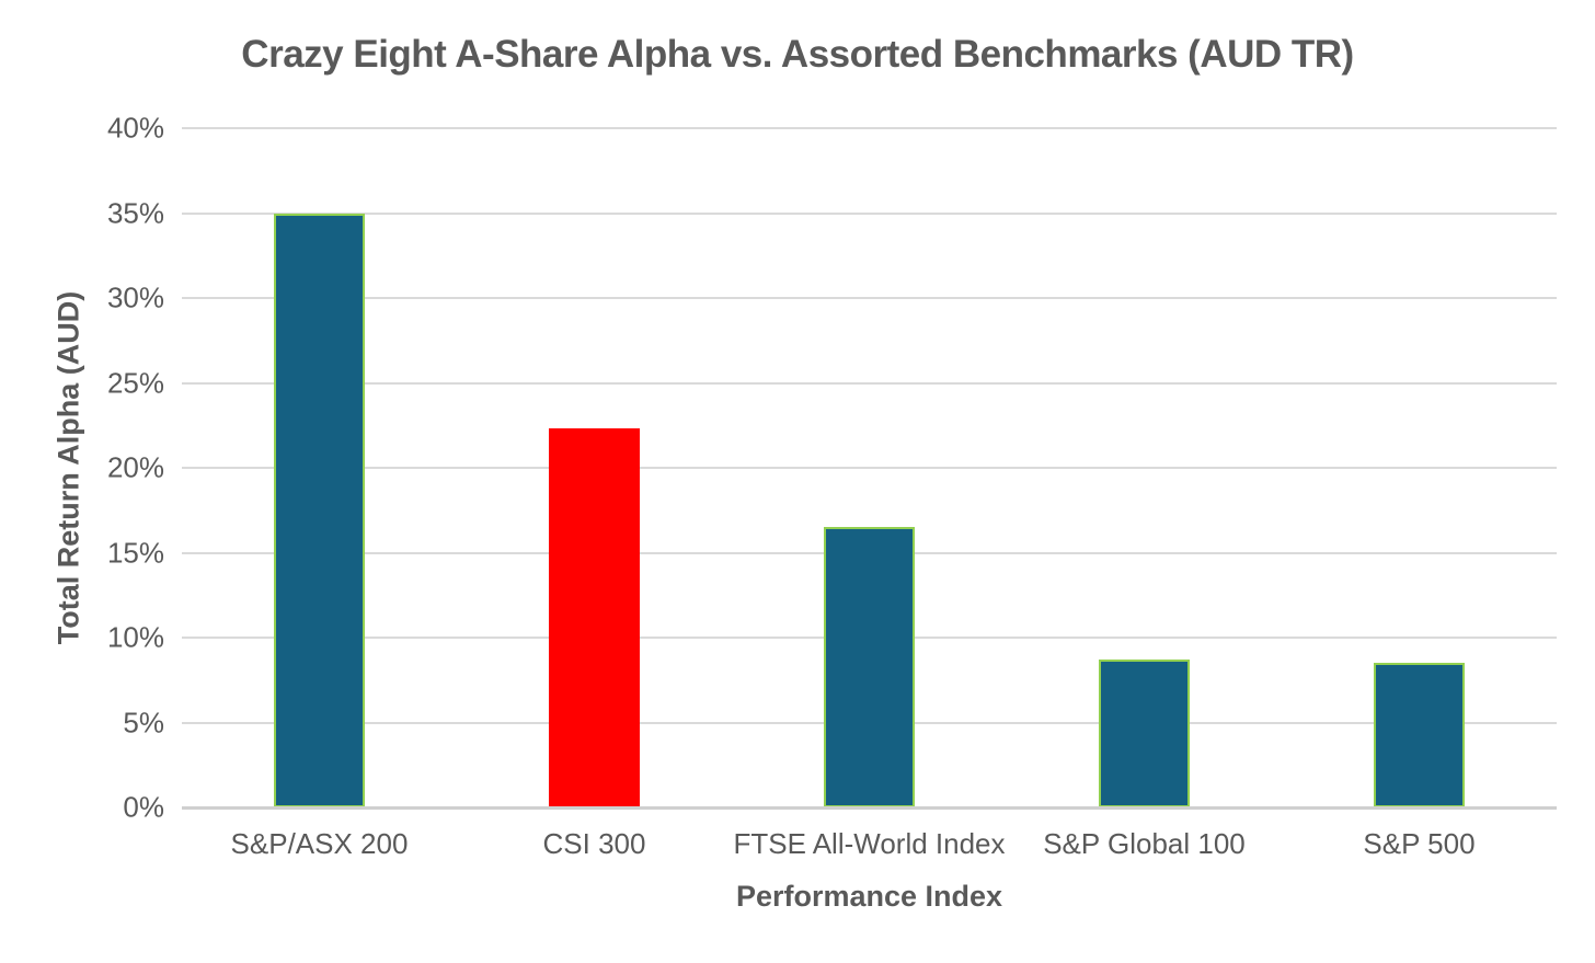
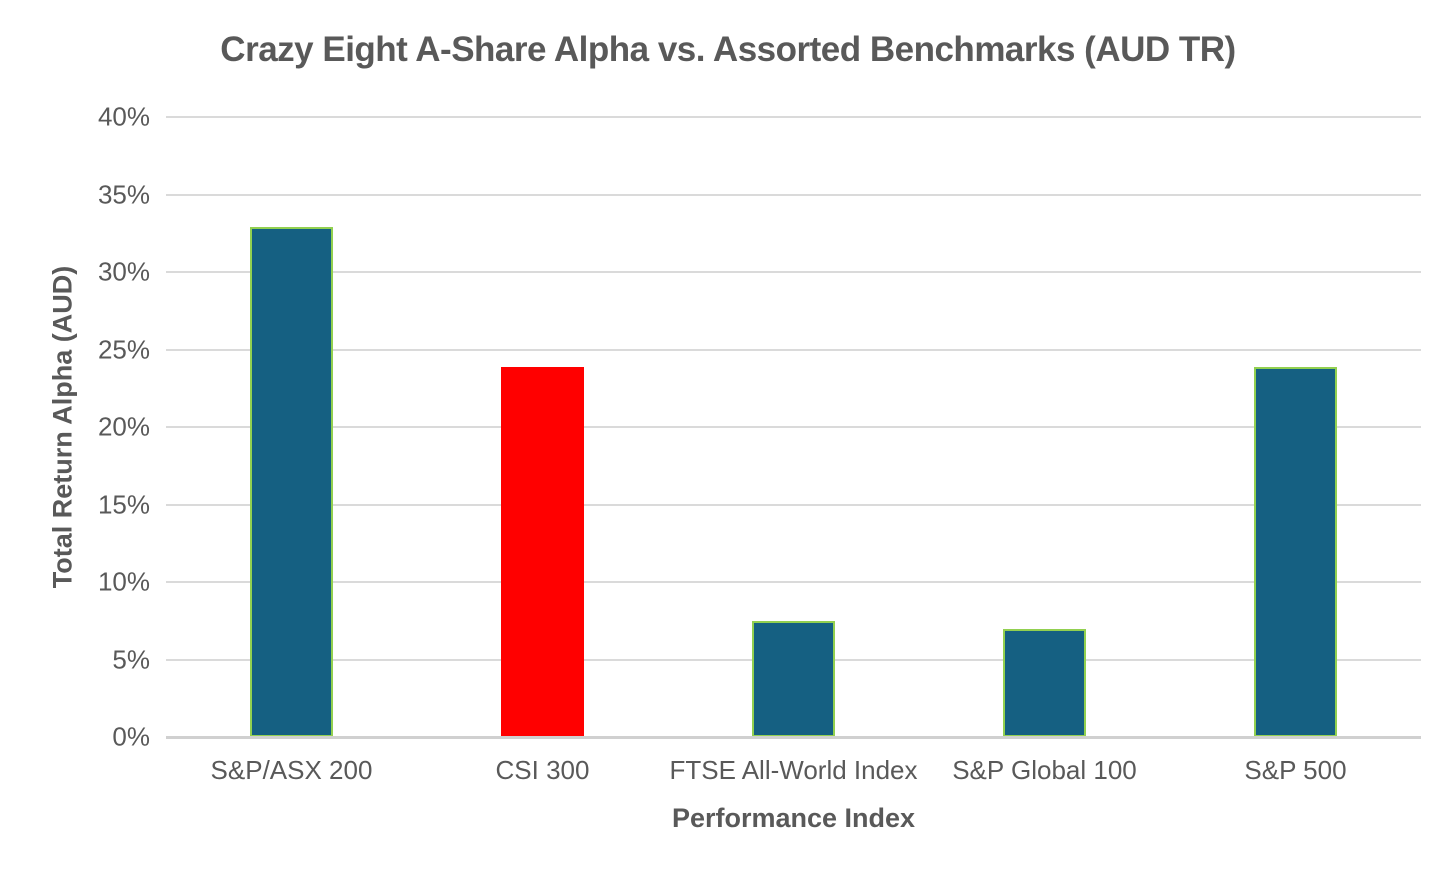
S&P/ASX 200: 35.0% -> 32.9%
CSI 300: 22.3% -> 23.9%
FTSE All-World Index: 16.5% -> 7.5%
S&P Global 100: 8.7% -> 7.0%
S&P 500: 8.5% -> 23.9%
